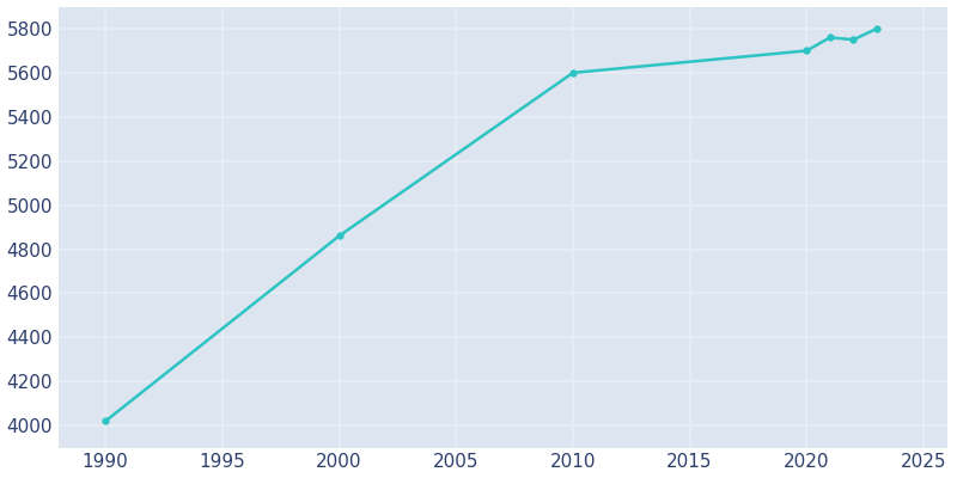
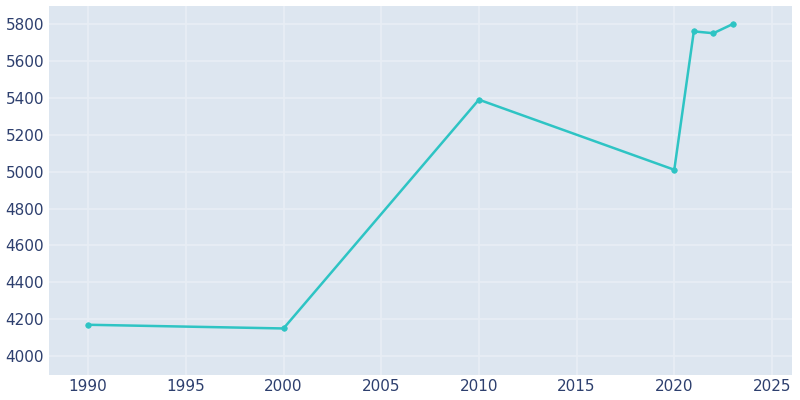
1990: 4020 -> 4170
2000: 4860 -> 4150
2010: 5600 -> 5390
2020: 5700 -> 5010
